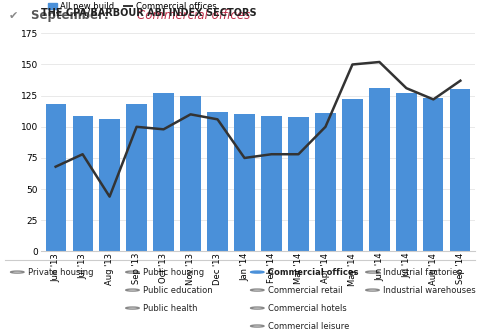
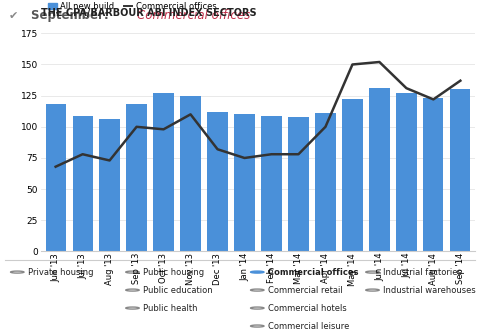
Commercial offices/Aug '13: 44 -> 73
Commercial offices/Dec '13: 106 -> 82
